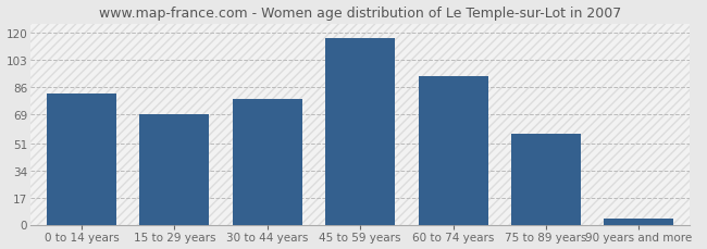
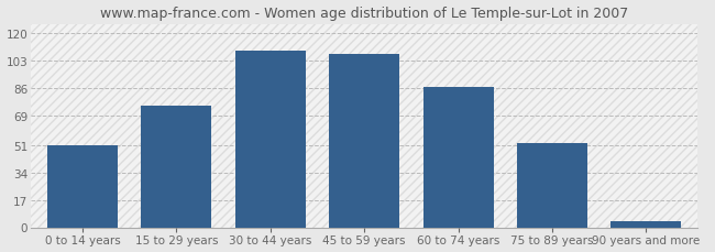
0 to 14 years: 82 -> 51
15 to 29 years: 69 -> 75
30 to 44 years: 79 -> 109
45 to 59 years: 117 -> 107
60 to 74 years: 93 -> 87
75 to 89 years: 57 -> 52
